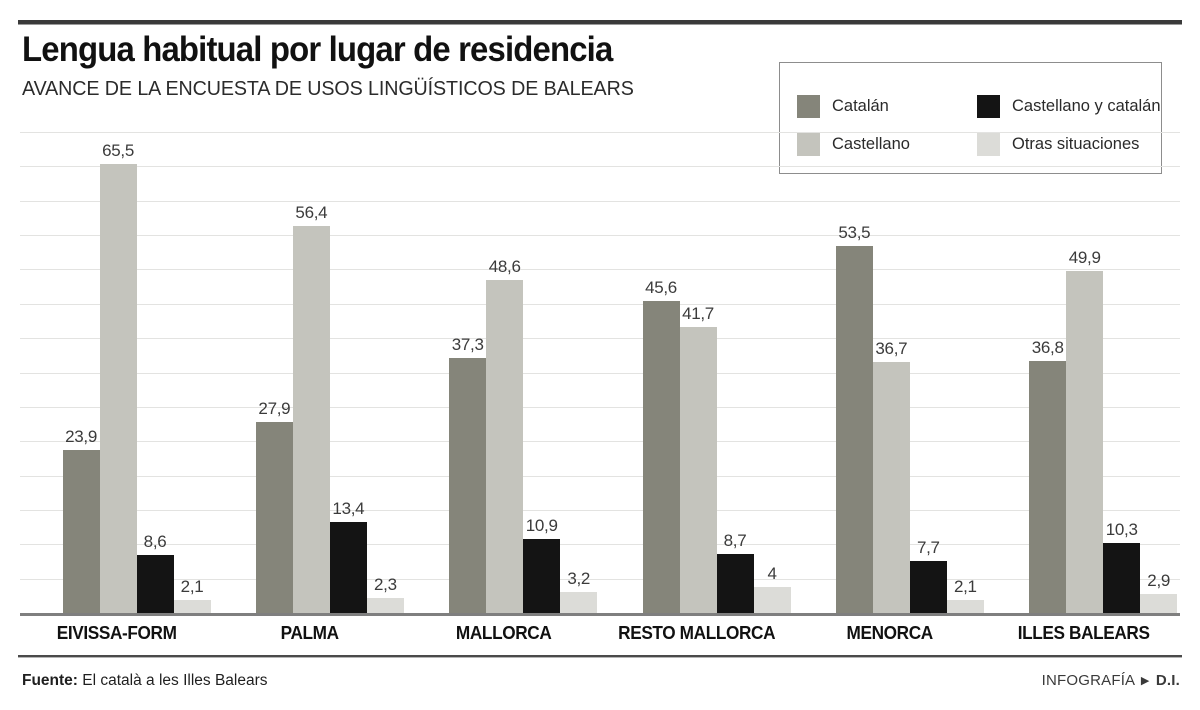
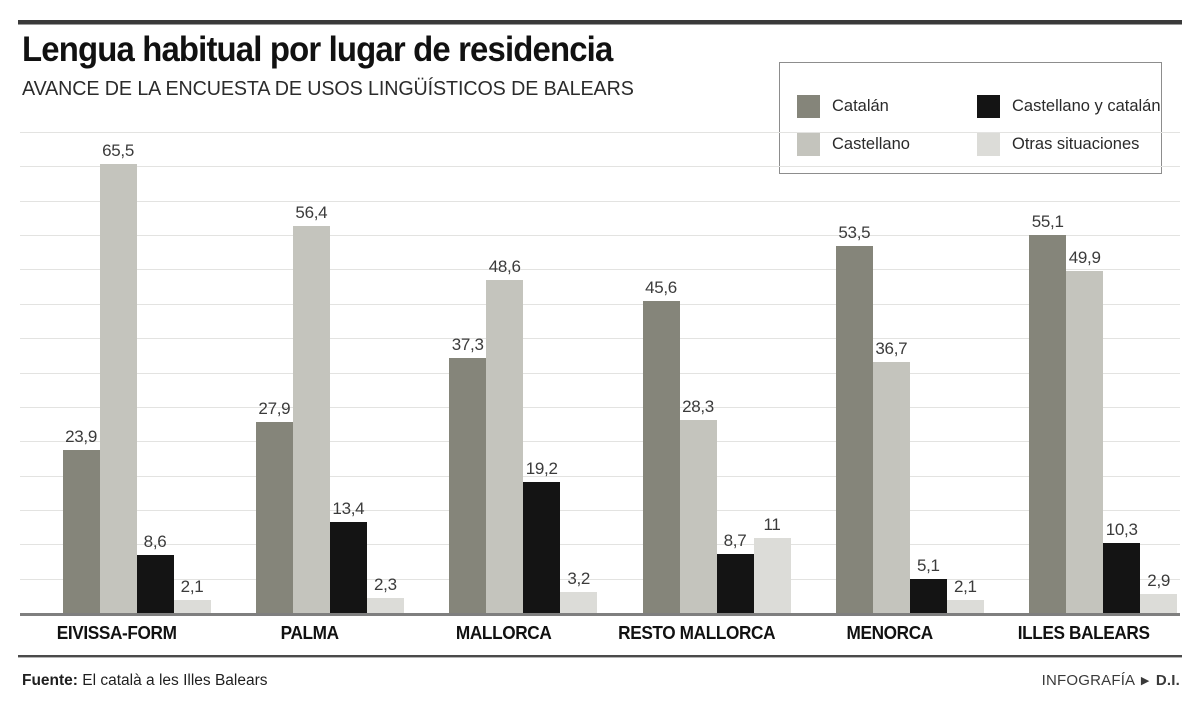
Castellano y catalán/MALLORCA: 10,9 -> 19,2
Castellano/RESTO MALLORCA: 41,7 -> 28,3
Otras situaciones/RESTO MALLORCA: 4 -> 11
Castellano y catalán/MENORCA: 7,7 -> 5,1
Catalán/ILLES BALEARS: 36,8 -> 55,1
